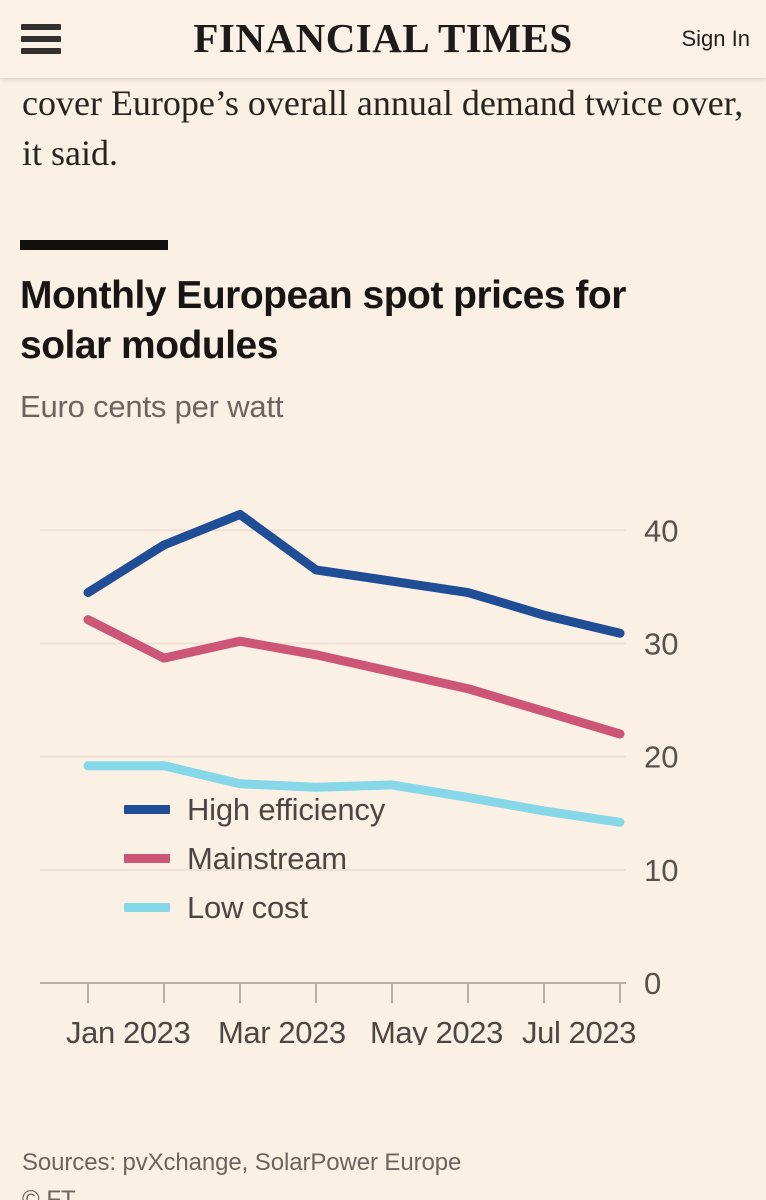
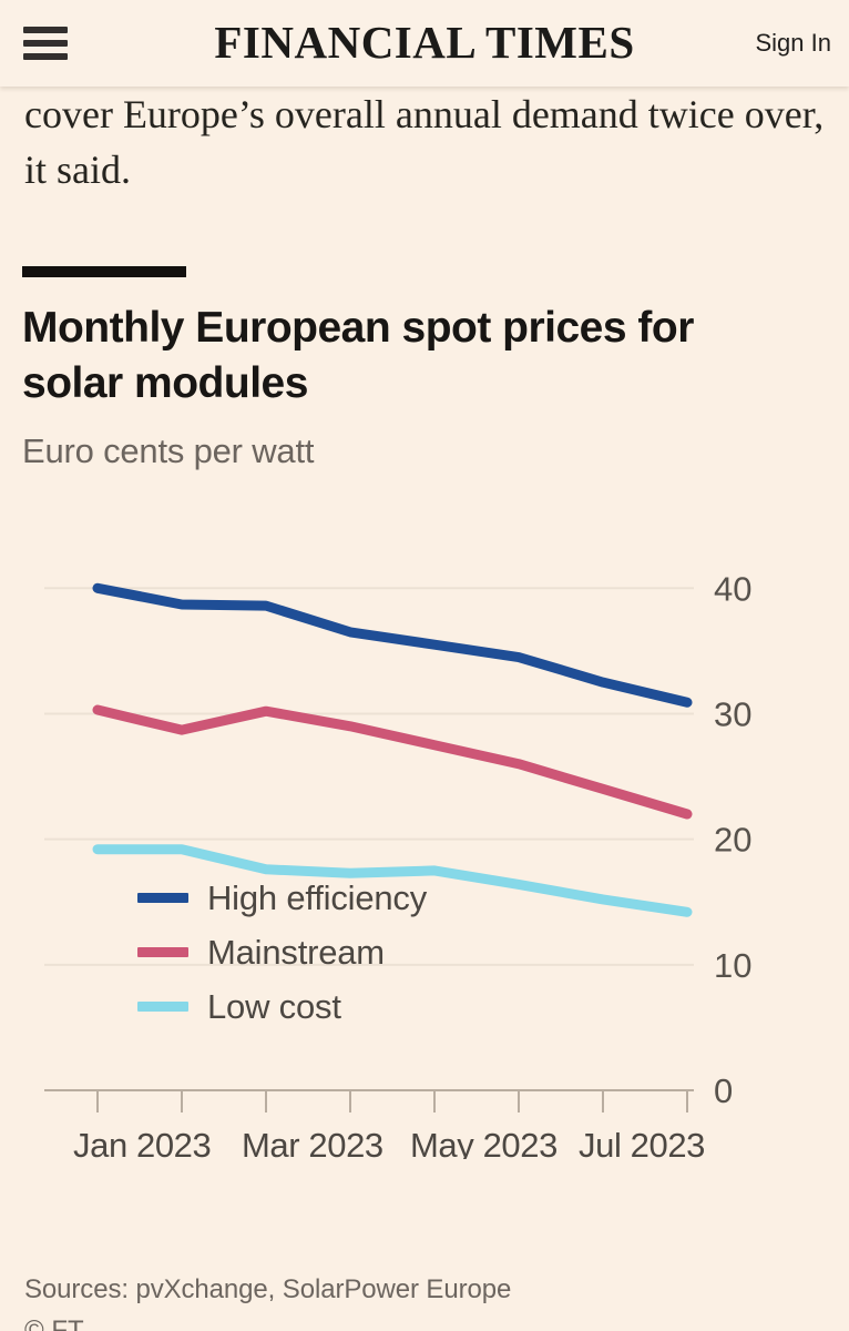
High efficiency/Jan 2023: 34.5 -> 40.0
Mainstream/Jan 2023: 32.1 -> 30.3
High efficiency/Mar 2023: 41.4 -> 38.6
